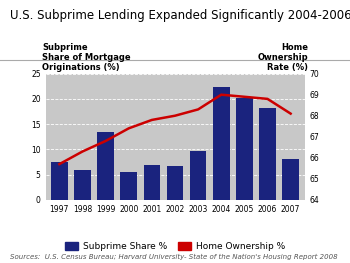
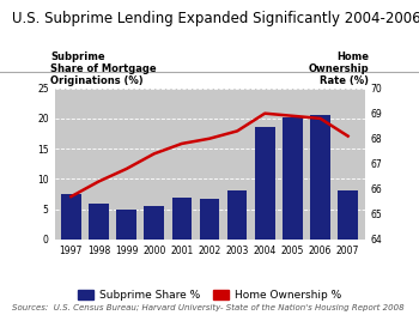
Subprime Share %/1999: 13.4 -> 4.9
Subprime Share %/2003: 9.6 -> 8.1
Subprime Share %/2004: 22.4 -> 18.5
Subprime Share %/2006: 18.2 -> 20.6
